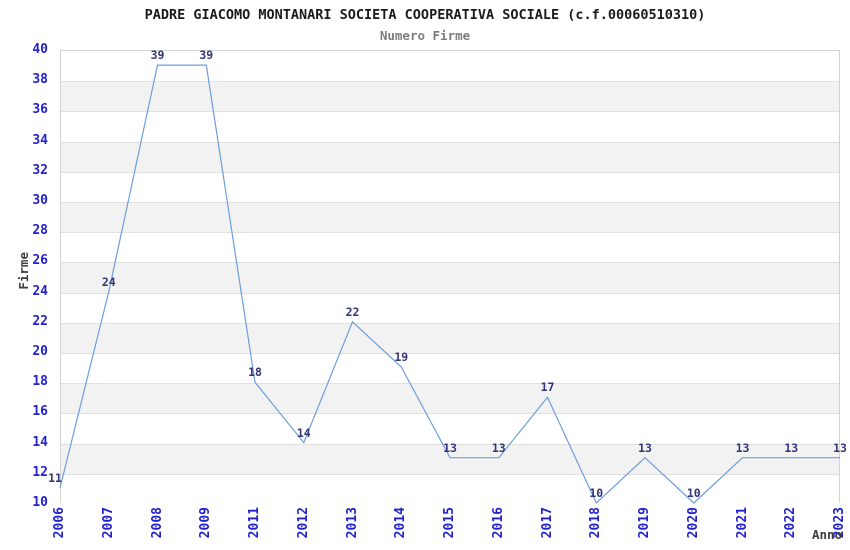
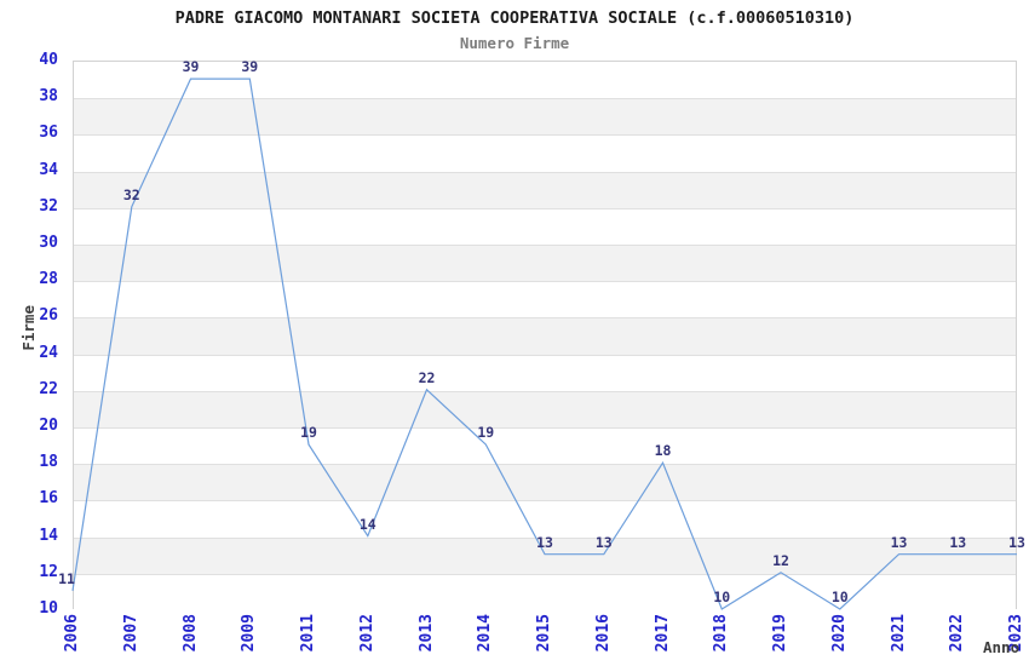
2007: 24 -> 32
2011: 18 -> 19
2017: 17 -> 18
2019: 13 -> 12
